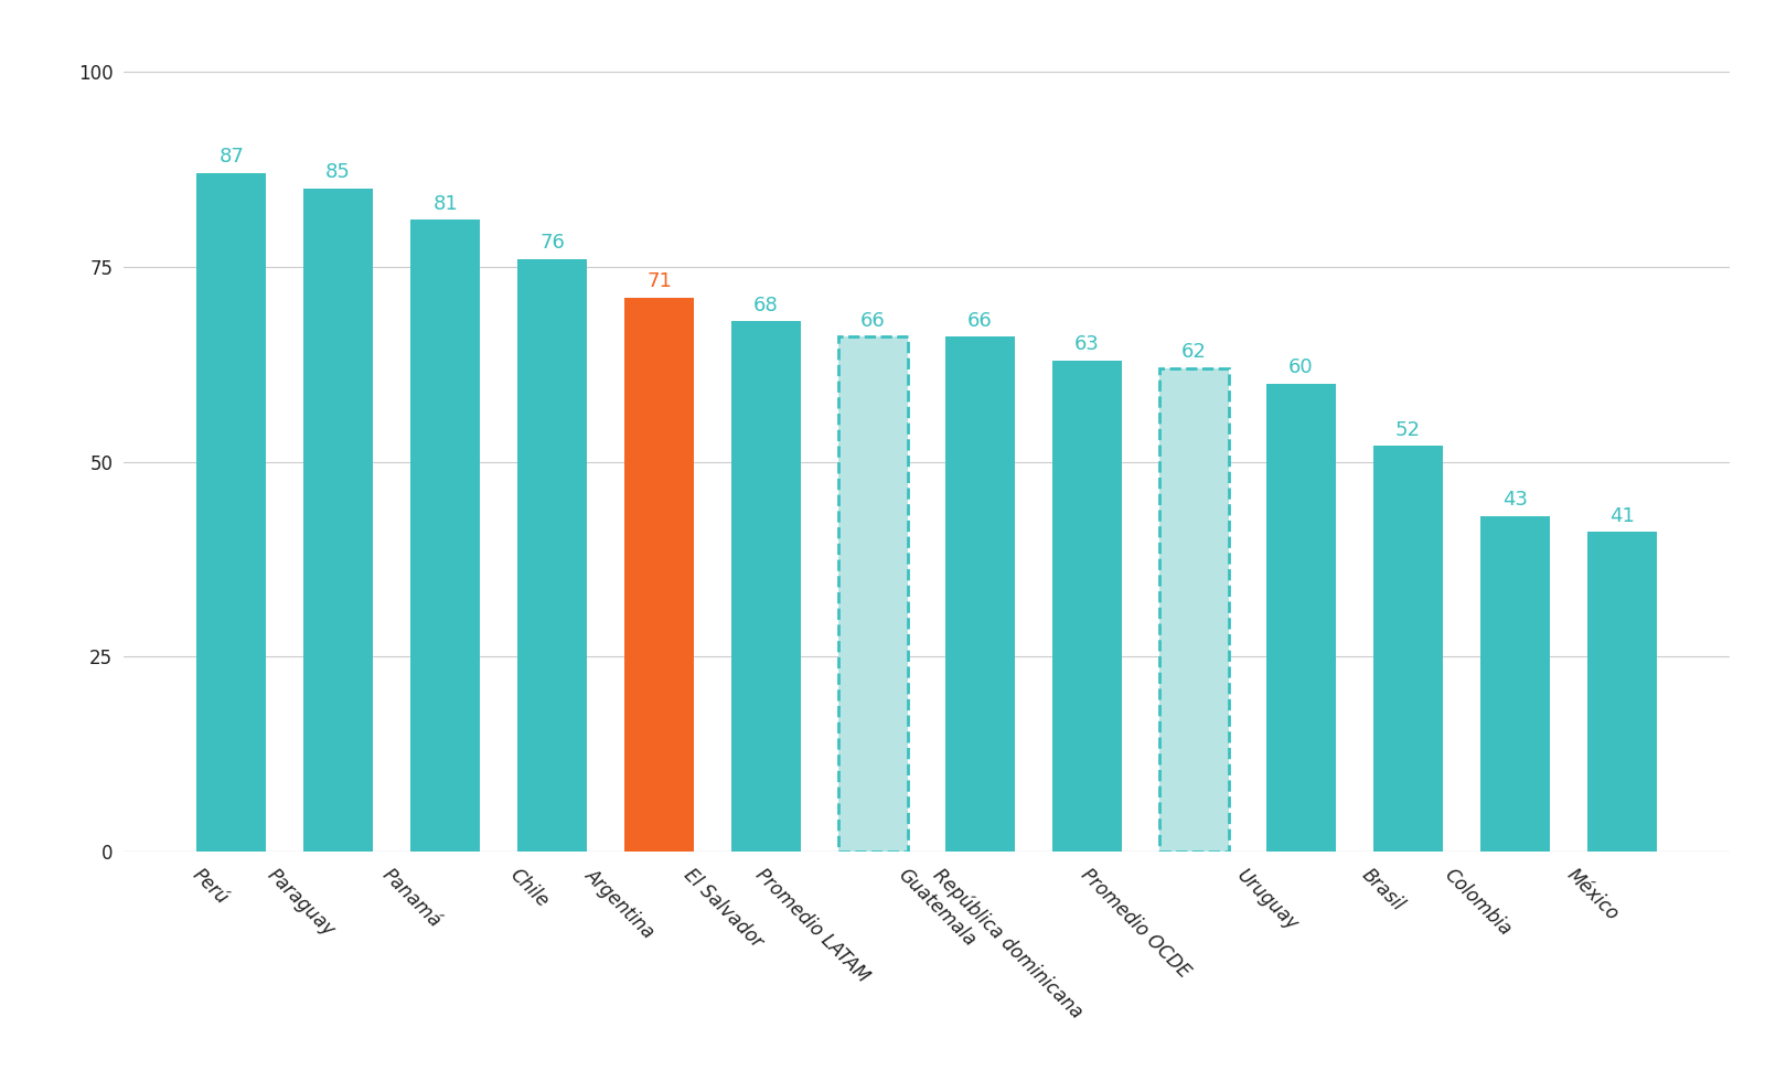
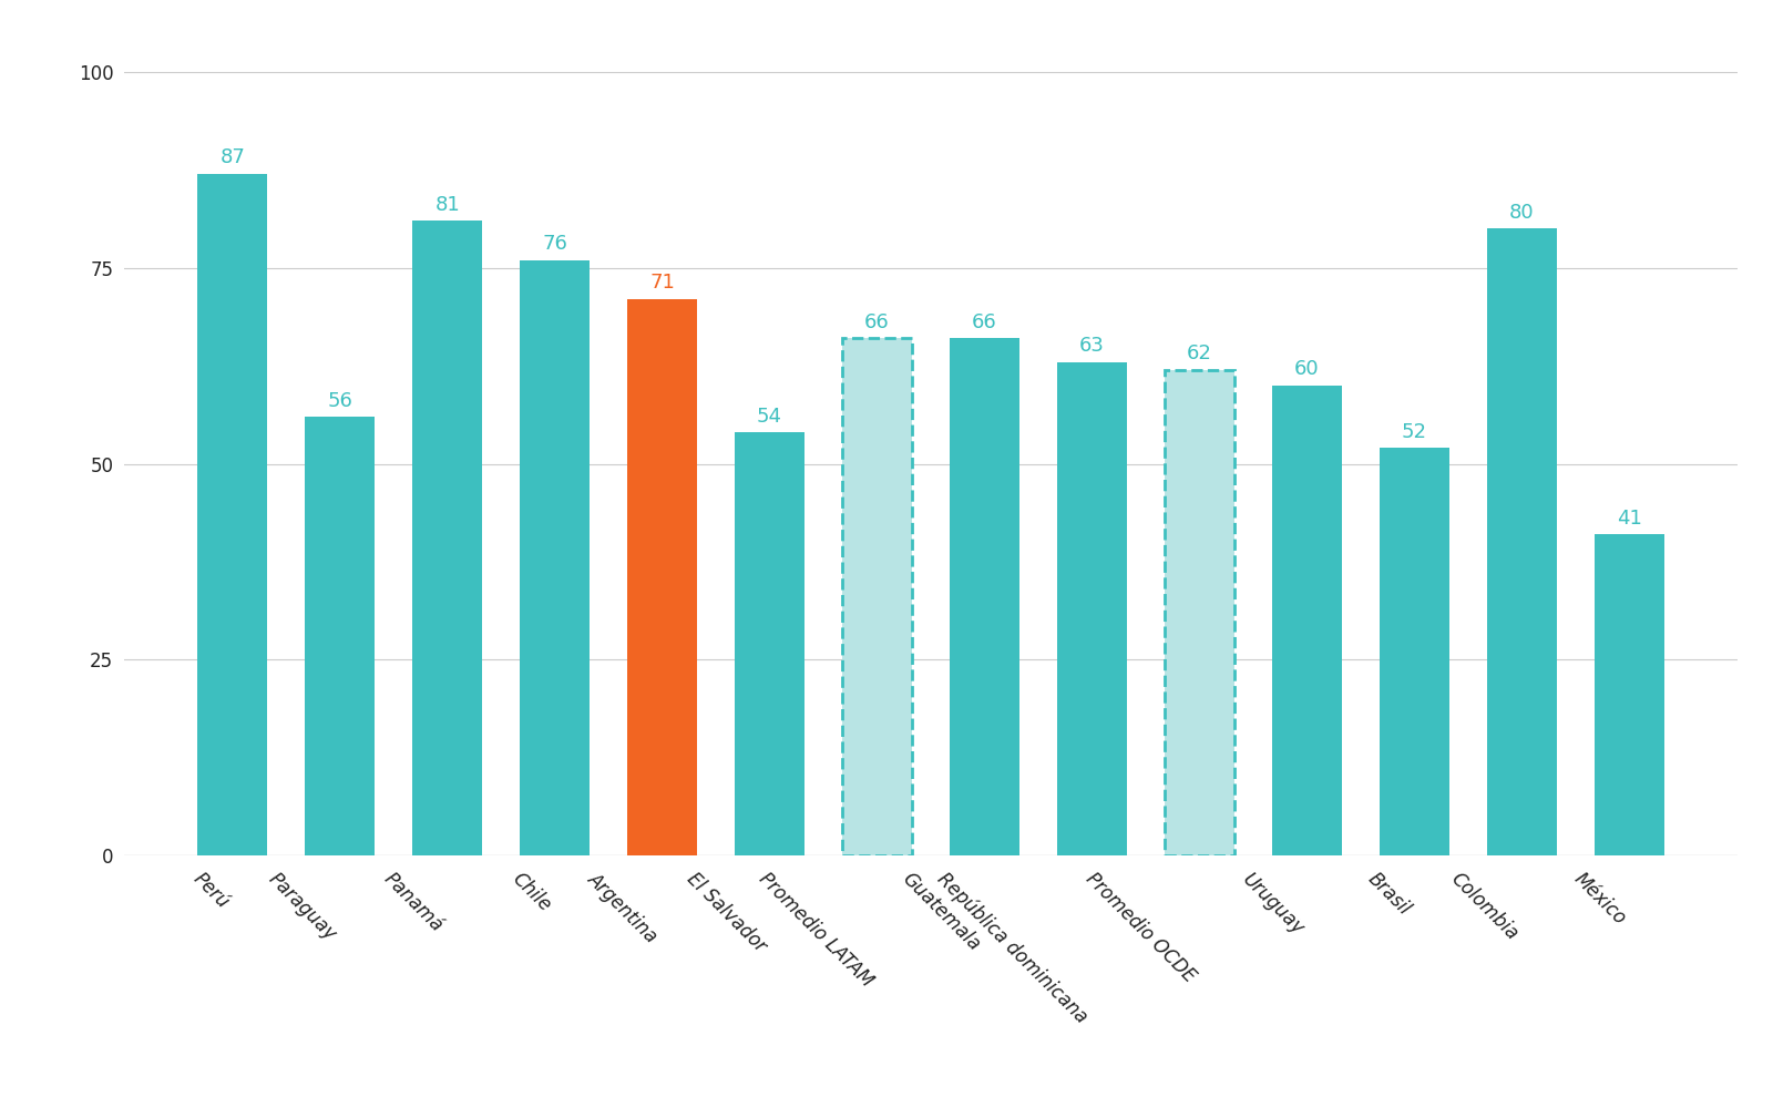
Paraguay: 85 -> 56
El Salvador: 68 -> 54
Colombia: 43 -> 80
